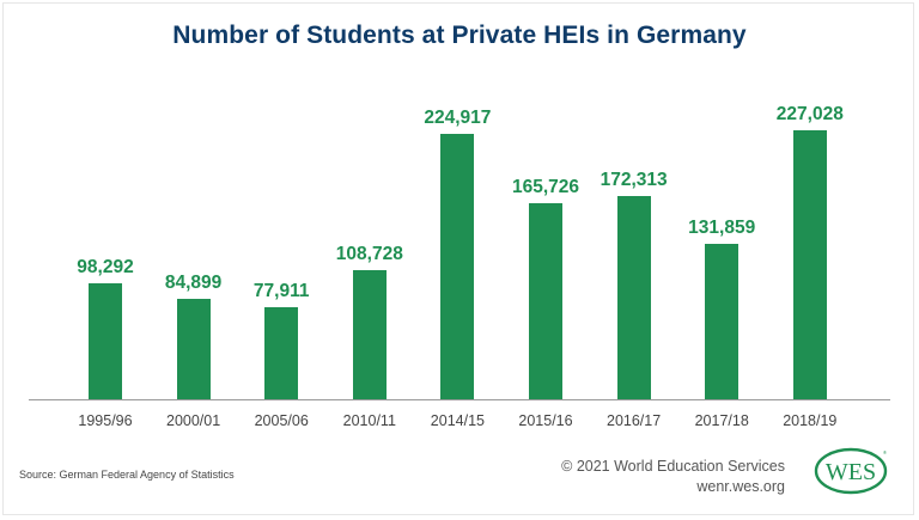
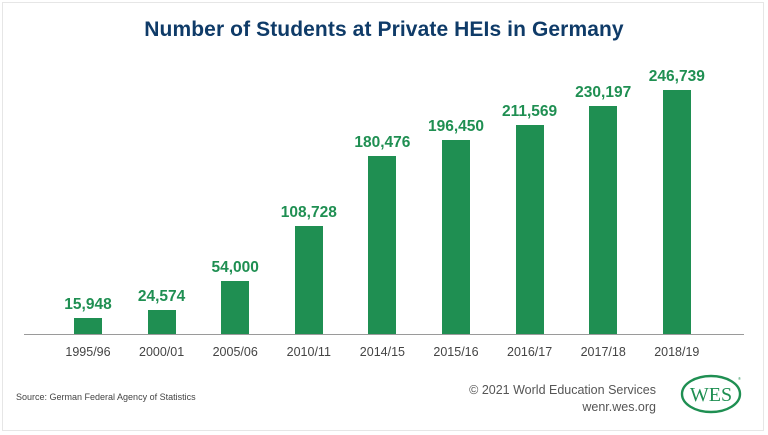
1995/96: 98,292 -> 15,948
2000/01: 84,899 -> 24,574
2005/06: 77,911 -> 54,000
2014/15: 224,917 -> 180,476
2015/16: 165,726 -> 196,450
2016/17: 172,313 -> 211,569
2017/18: 131,859 -> 230,197
2018/19: 227,028 -> 246,739
